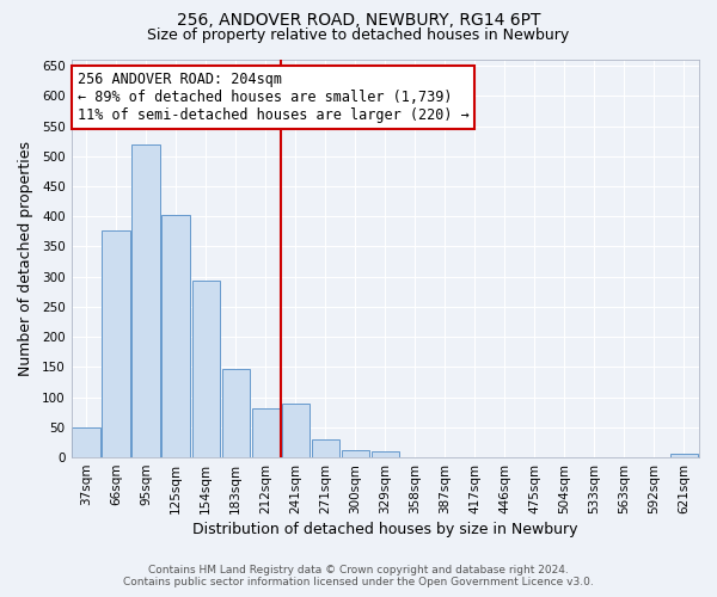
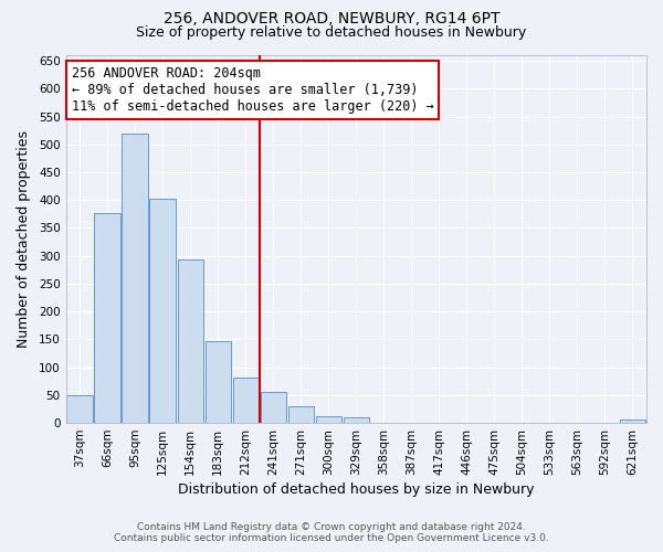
241sqm: 90 -> 56
